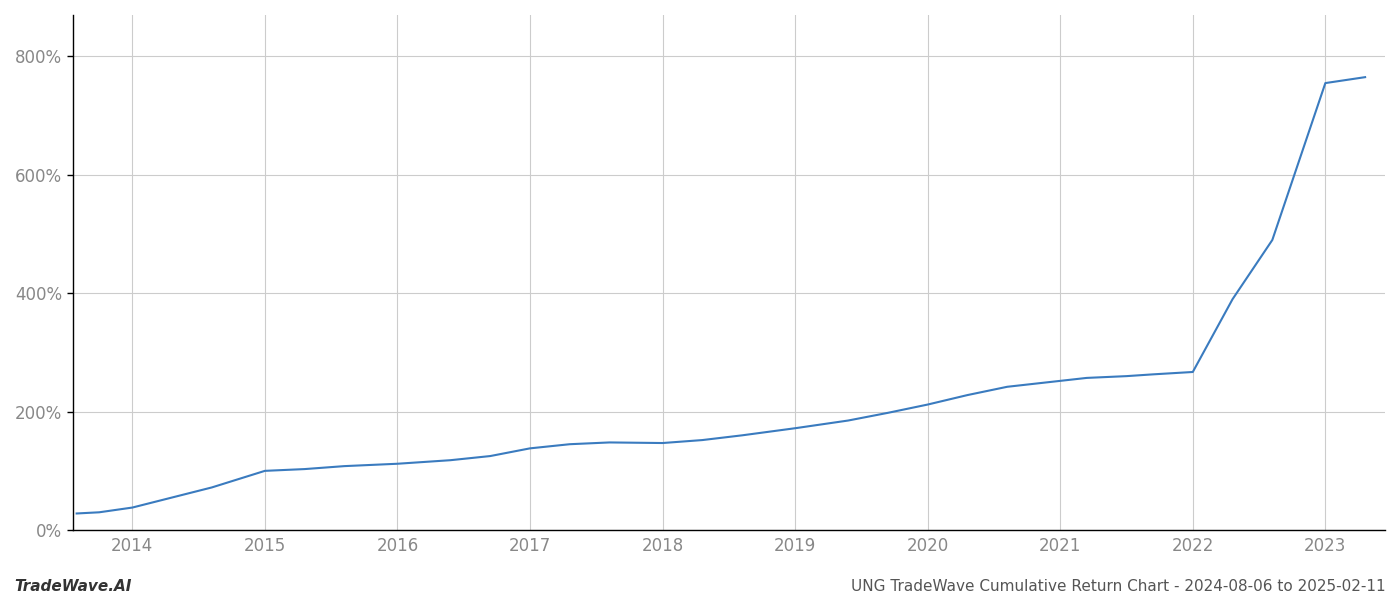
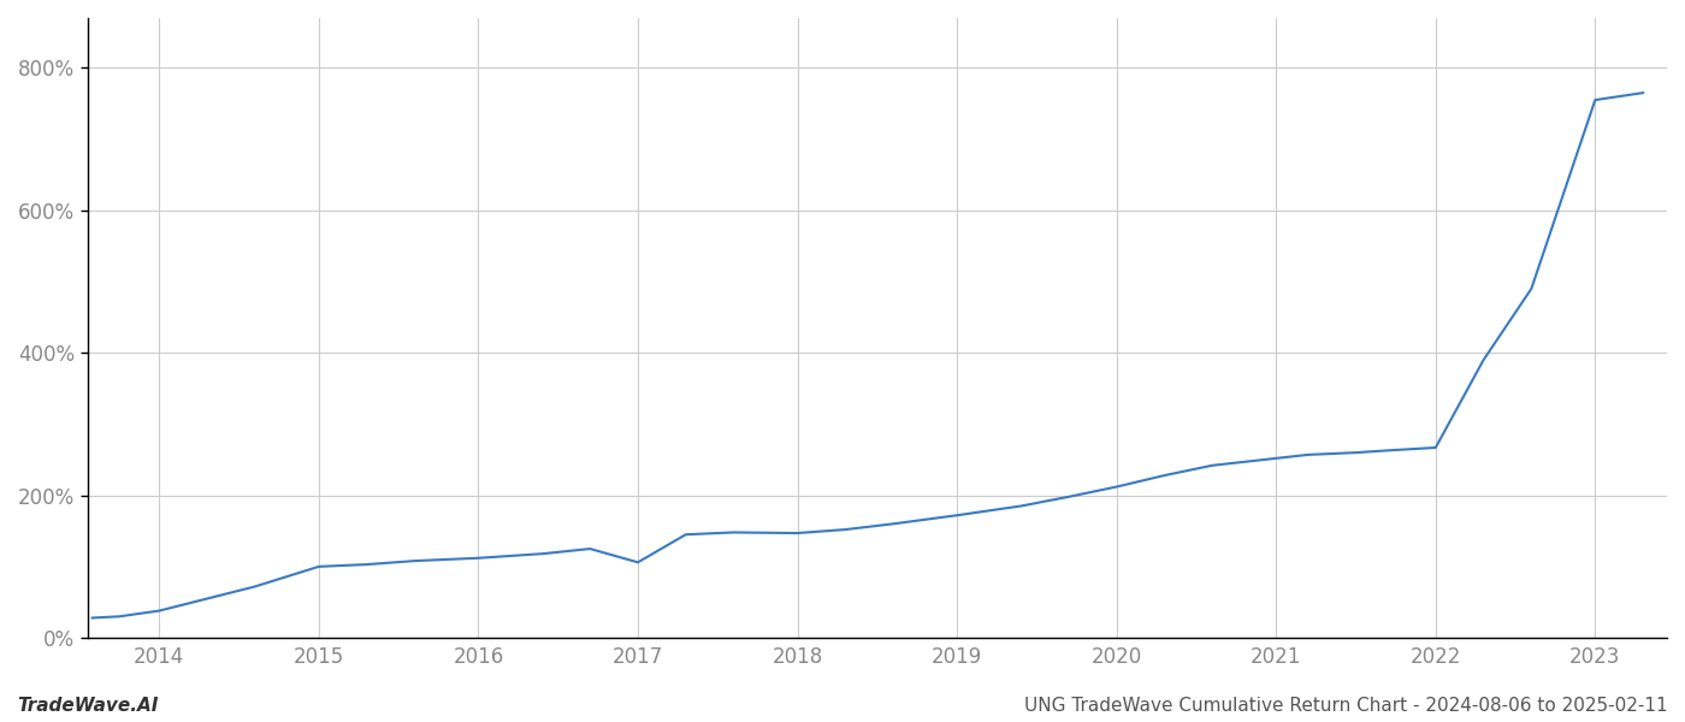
2017: 138% -> 106%
